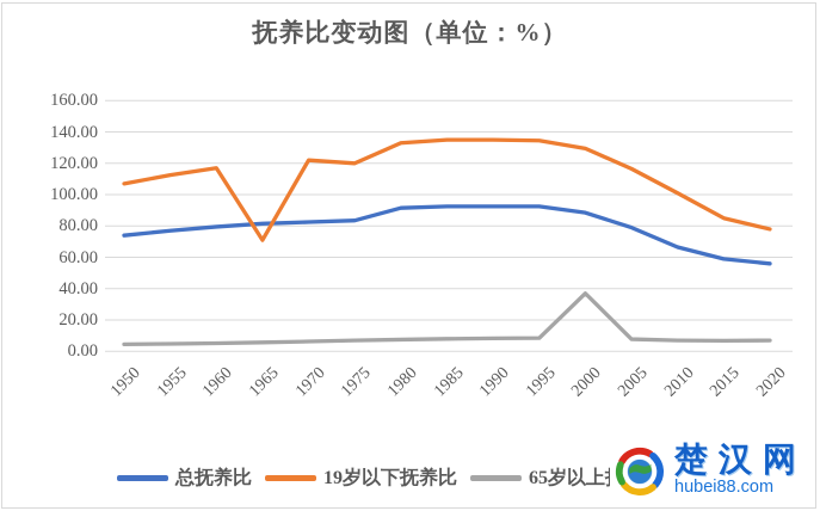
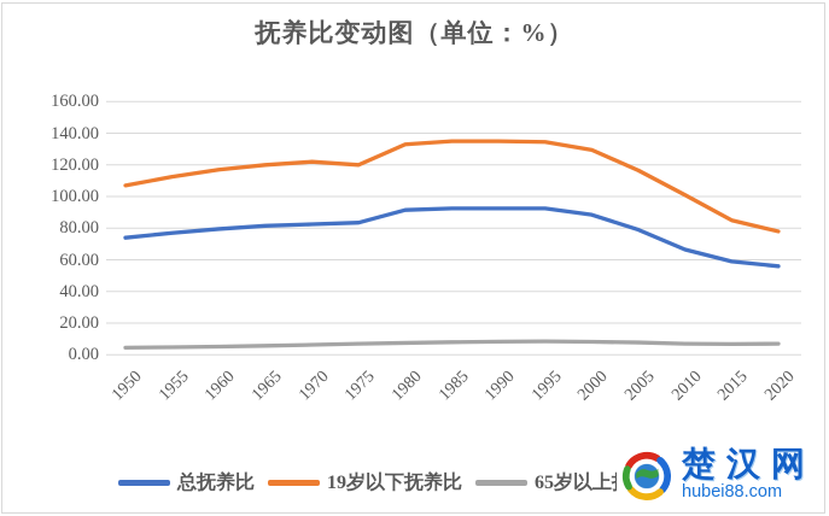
19岁以下抚养比/1965: 71 -> 120
65岁以上抚养比/2000: 37 -> 8
